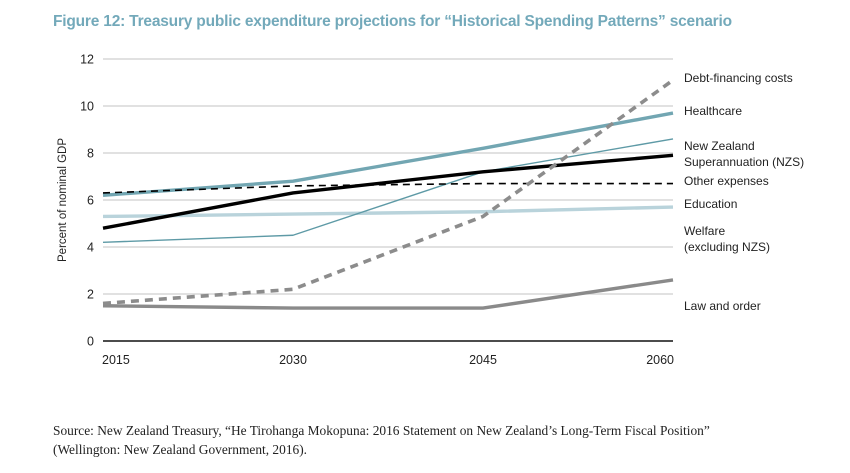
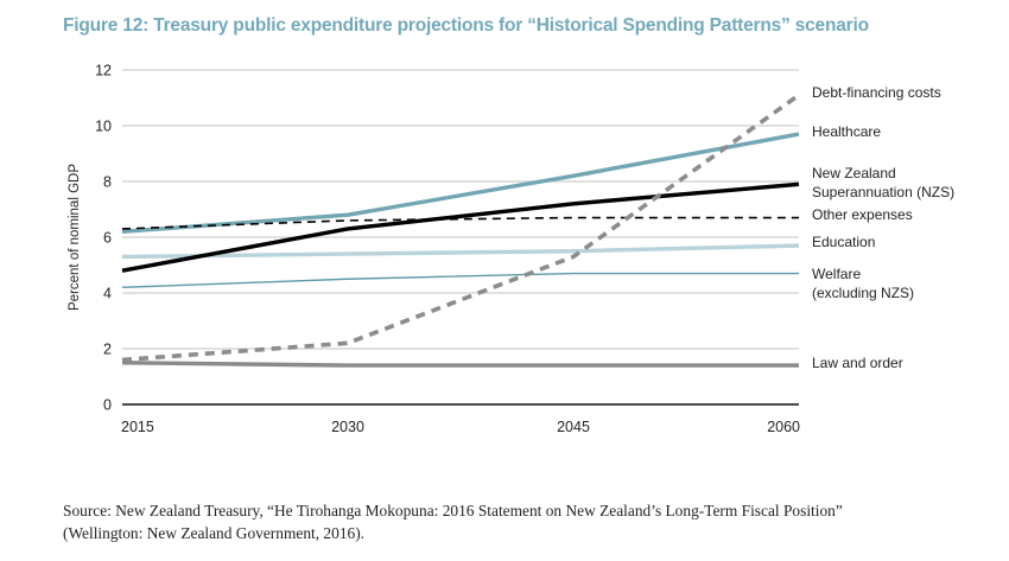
Welfare (excluding NZS)/2045: 7.2 -> 4.7
Welfare (excluding NZS)/2060: 8.6 -> 4.7
Law and order/2060: 2.6 -> 1.4
